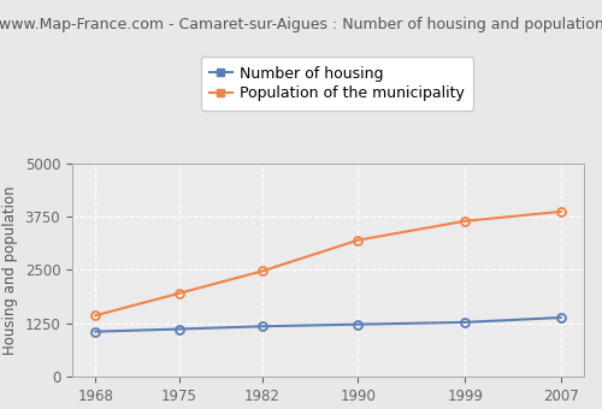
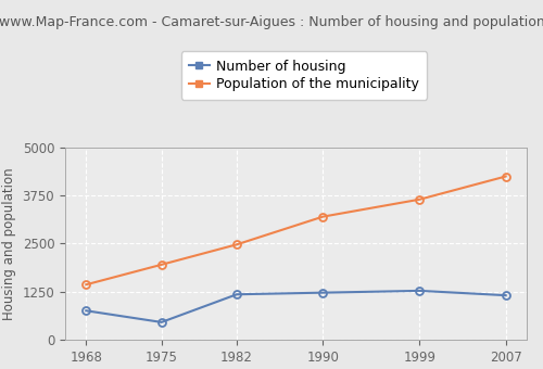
Number of housing/1968: 1050 -> 750
Number of housing/1975: 1110 -> 450
Number of housing/2007: 1380 -> 1150
Population of the municipality/2007: 3870 -> 4250
